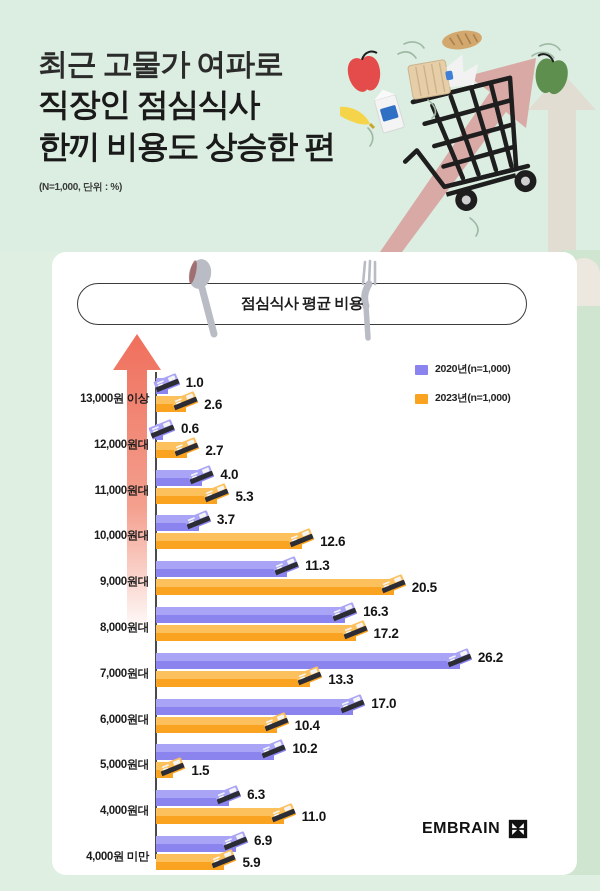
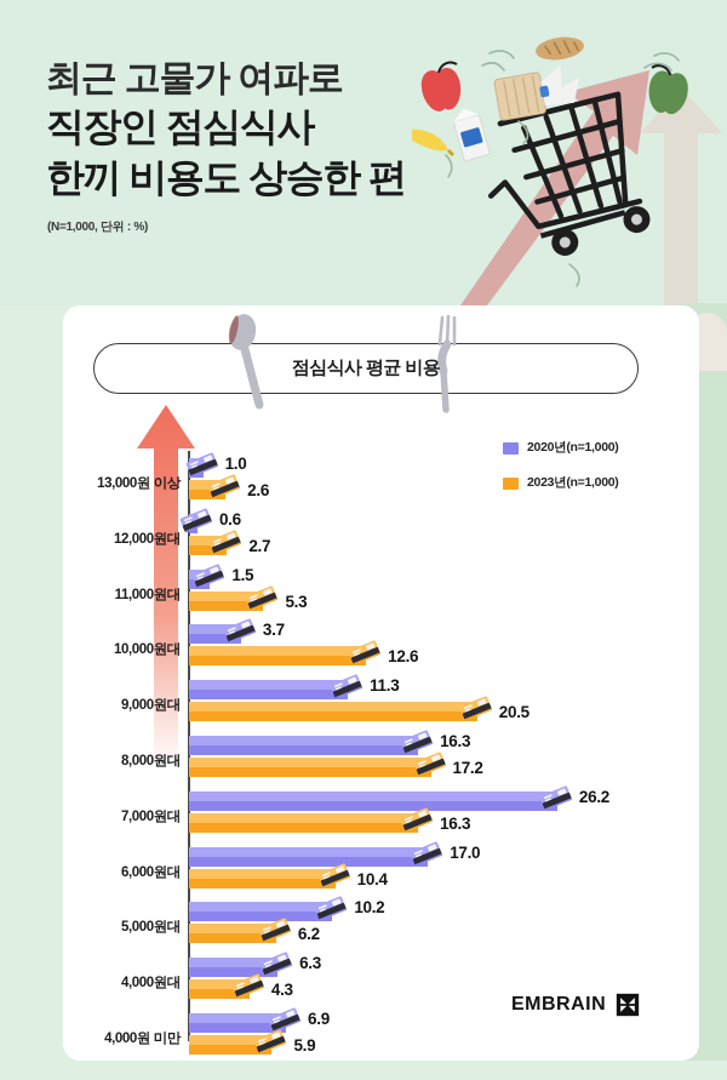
2020년(n=1,000)/11,000원대: 4.0 -> 1.5
2023년(n=1,000)/7,000원대: 13.3 -> 16.3
2023년(n=1,000)/5,000원대: 1.5 -> 6.2
2023년(n=1,000)/4,000원대: 11.0 -> 4.3
